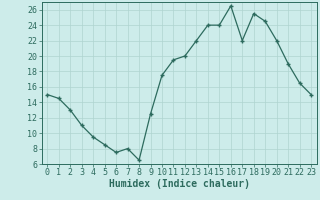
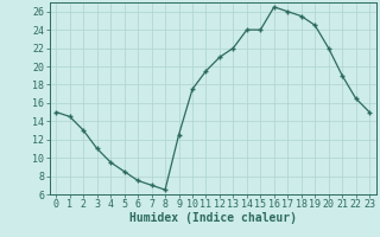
7: 8.0 -> 7.0
12: 20.0 -> 21.0
17: 22.0 -> 26.0
